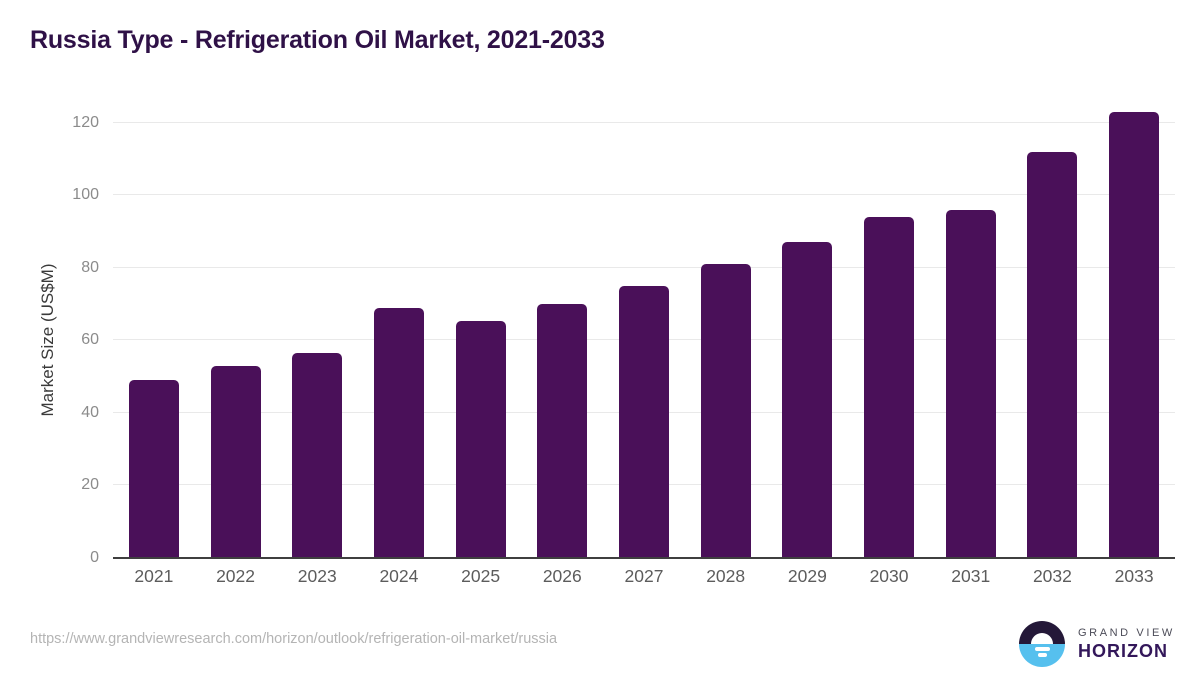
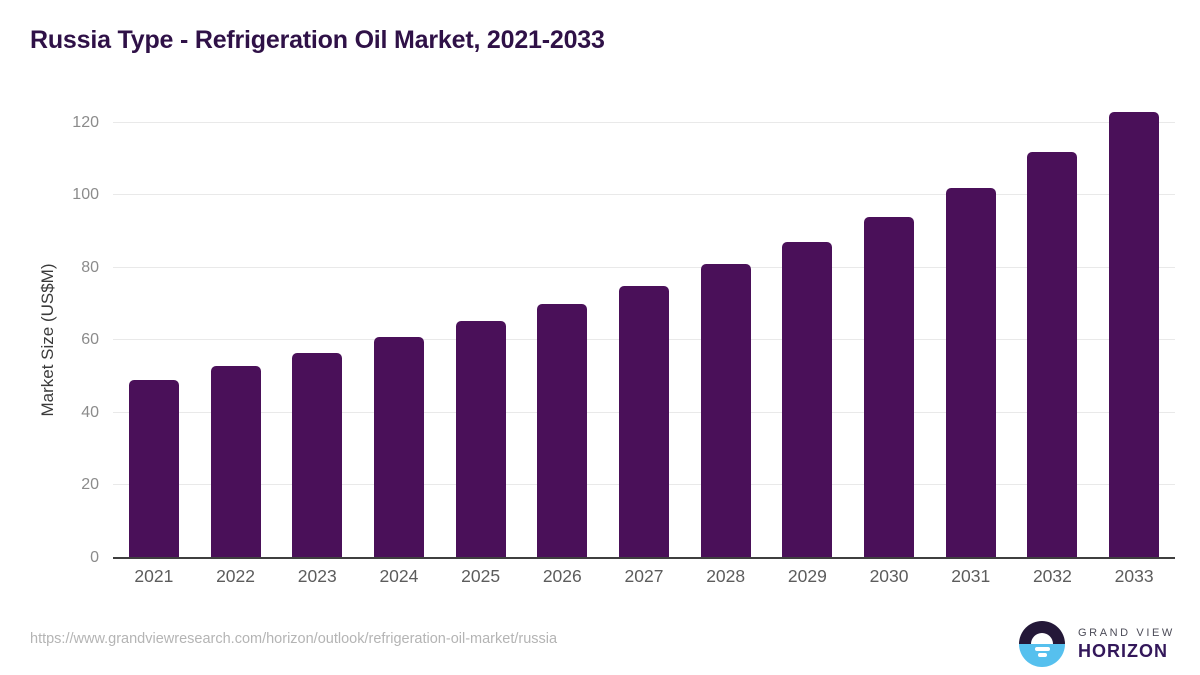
2024: 69 -> 61
2031: 96 -> 102
